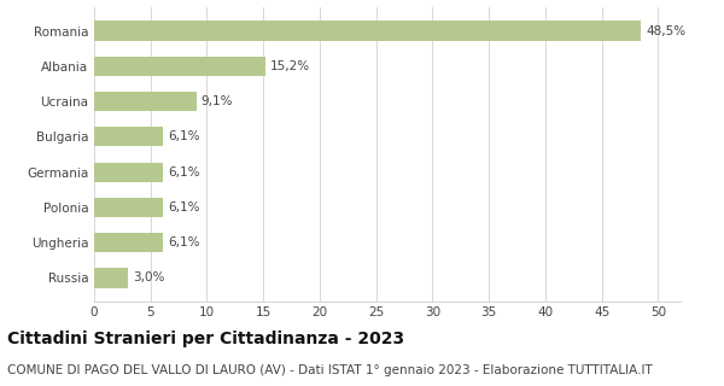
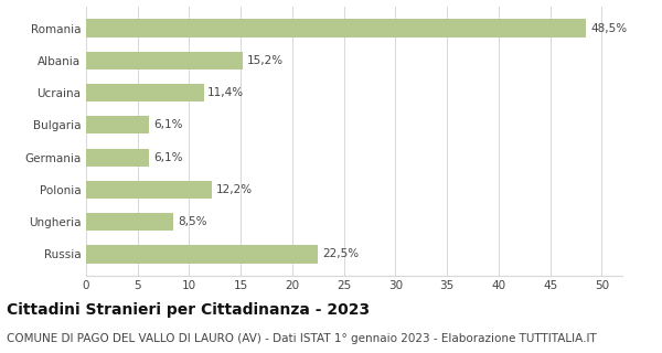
Ucraina: 9,1% -> 11,4%
Polonia: 6,1% -> 12,2%
Ungheria: 6,1% -> 8,5%
Russia: 3,0% -> 22,5%
